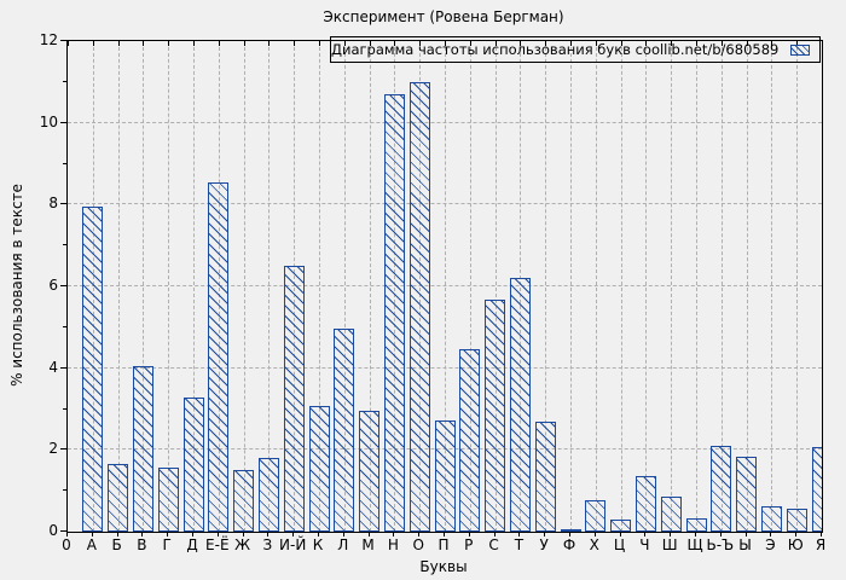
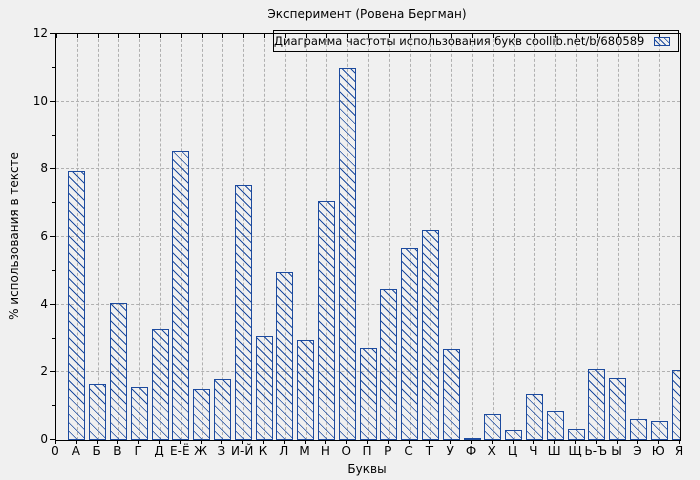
И-Й: 6.5 -> 7.5
Н: 10.7 -> 7.0
